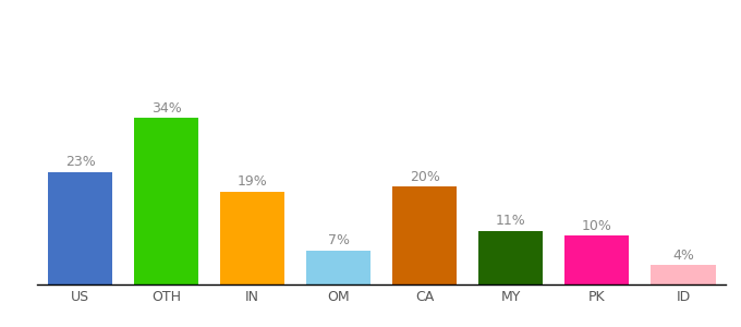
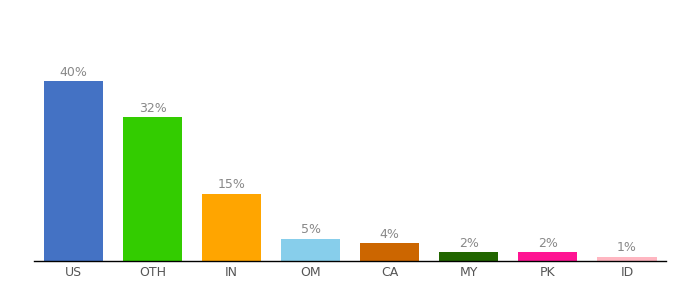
US: 23% -> 40%
OTH: 34% -> 32%
IN: 19% -> 15%
OM: 7% -> 5%
CA: 20% -> 4%
MY: 11% -> 2%
PK: 10% -> 2%
ID: 4% -> 1%
